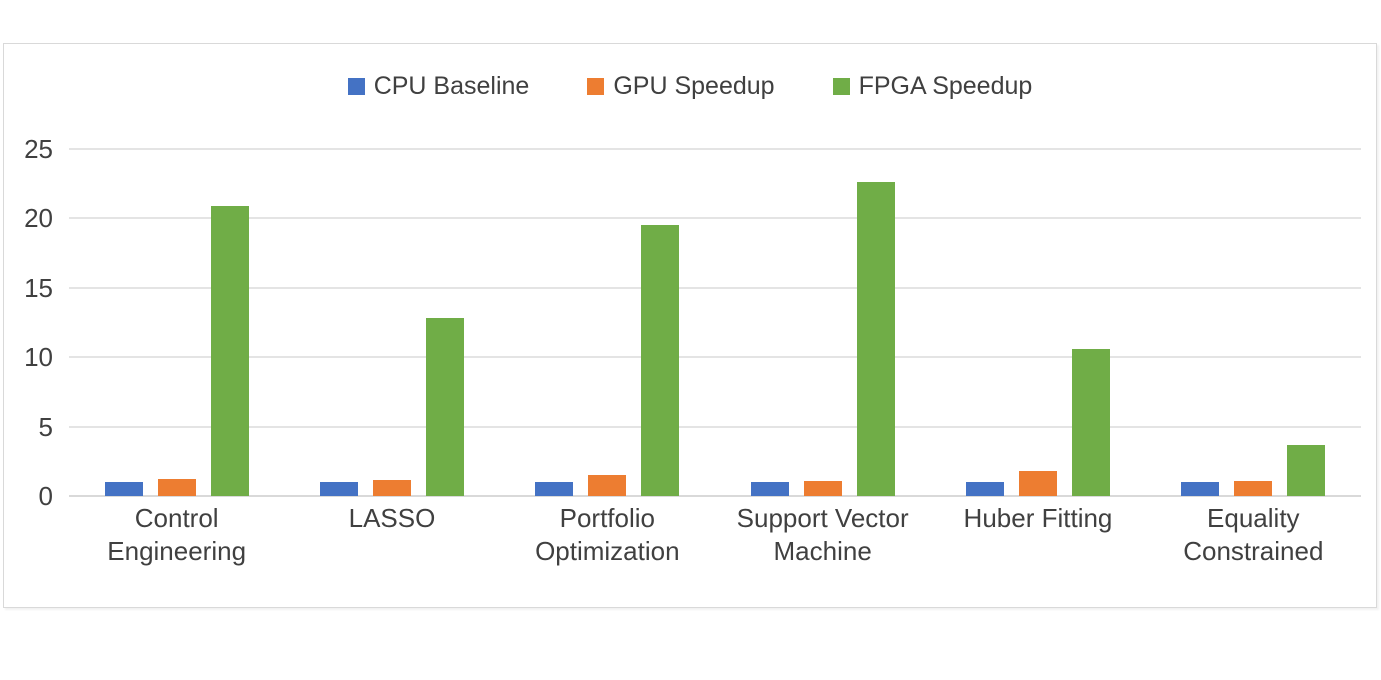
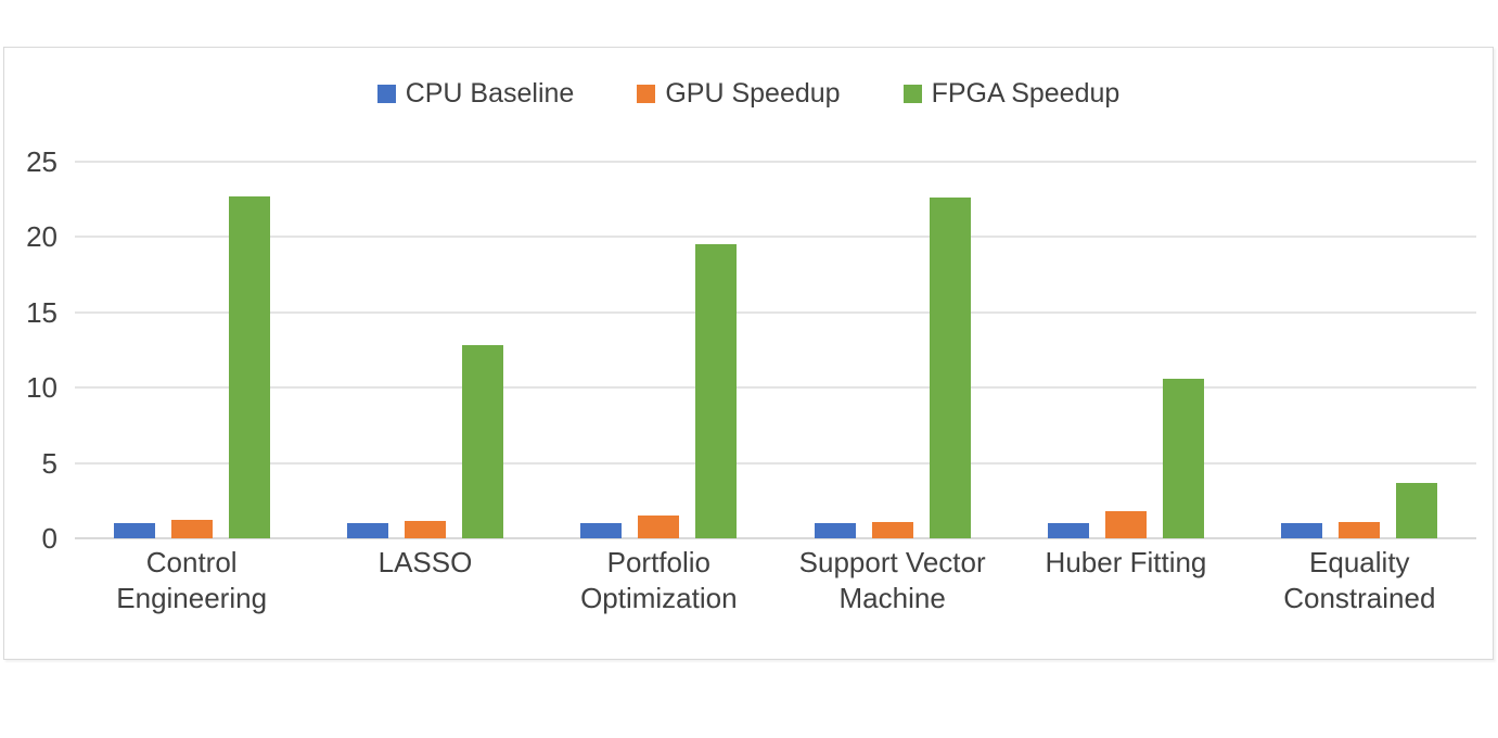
FPGA Speedup/Control Engineering: 20.9 -> 22.7
